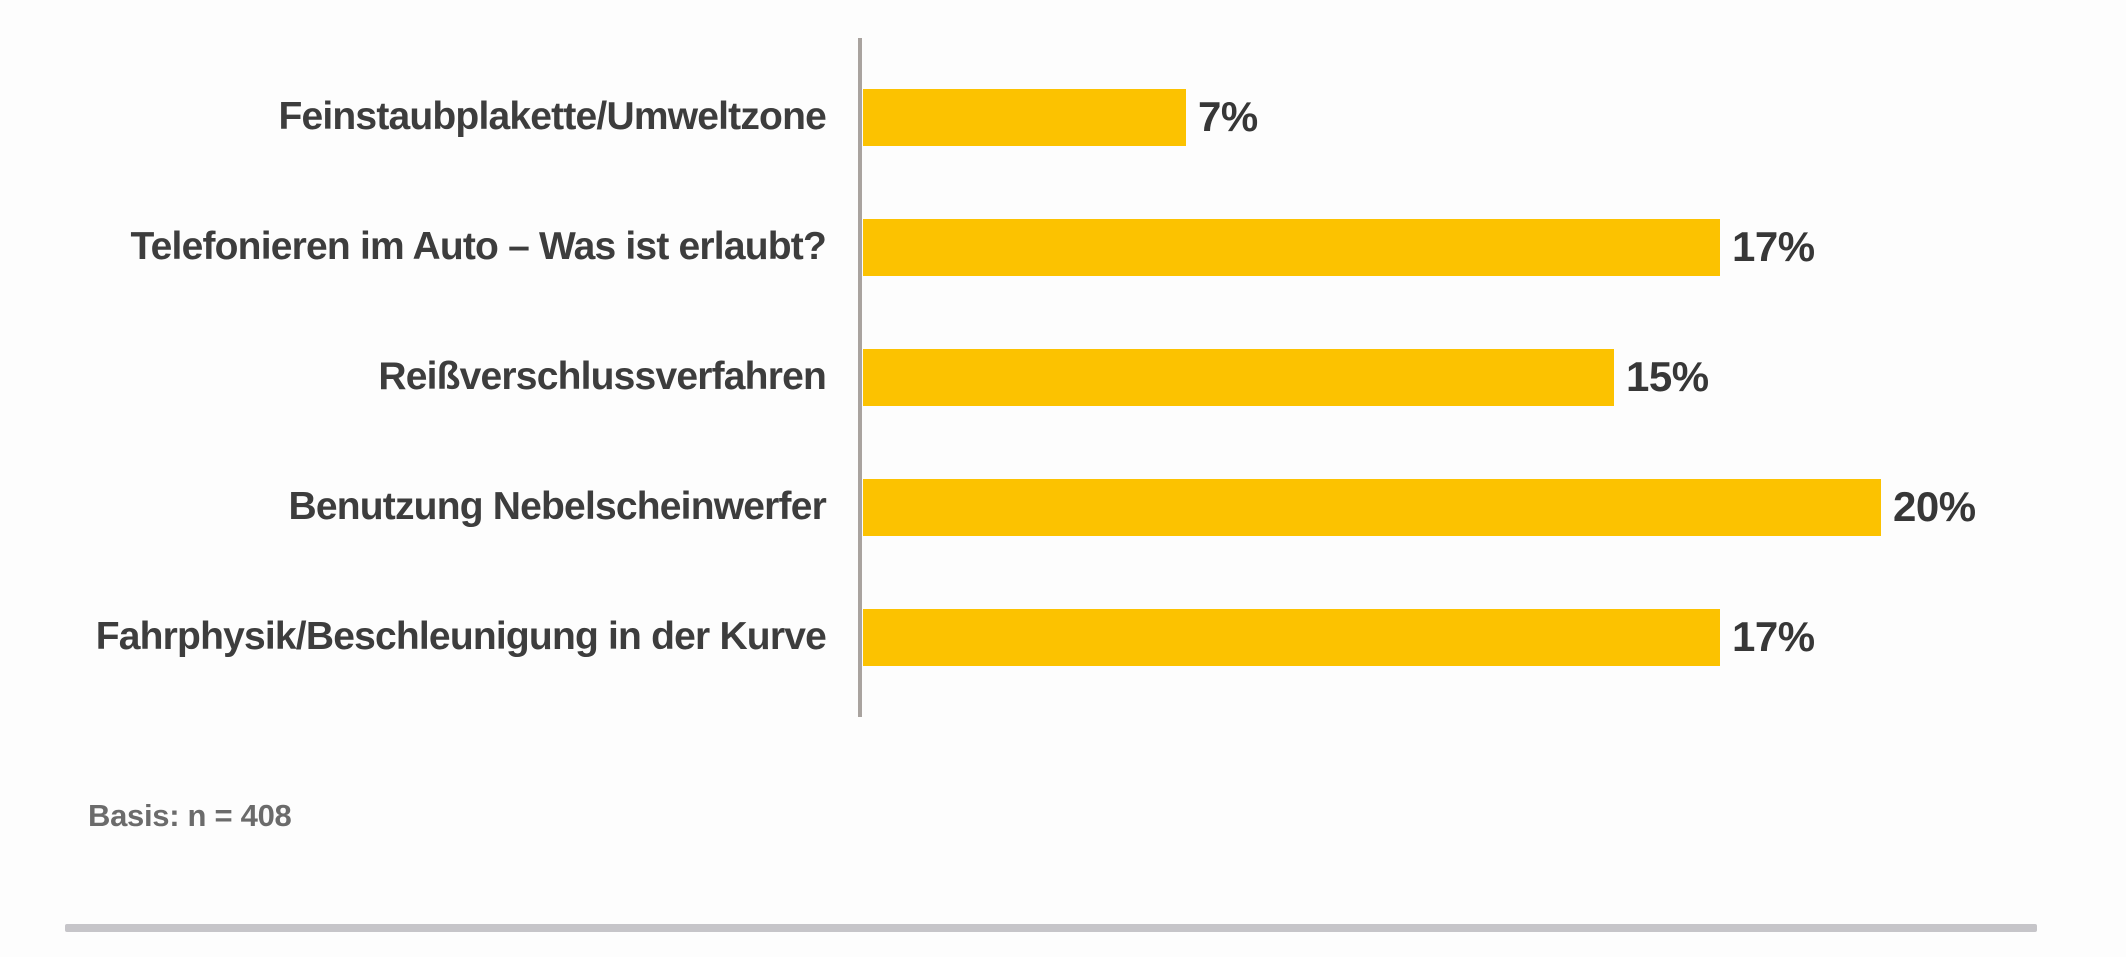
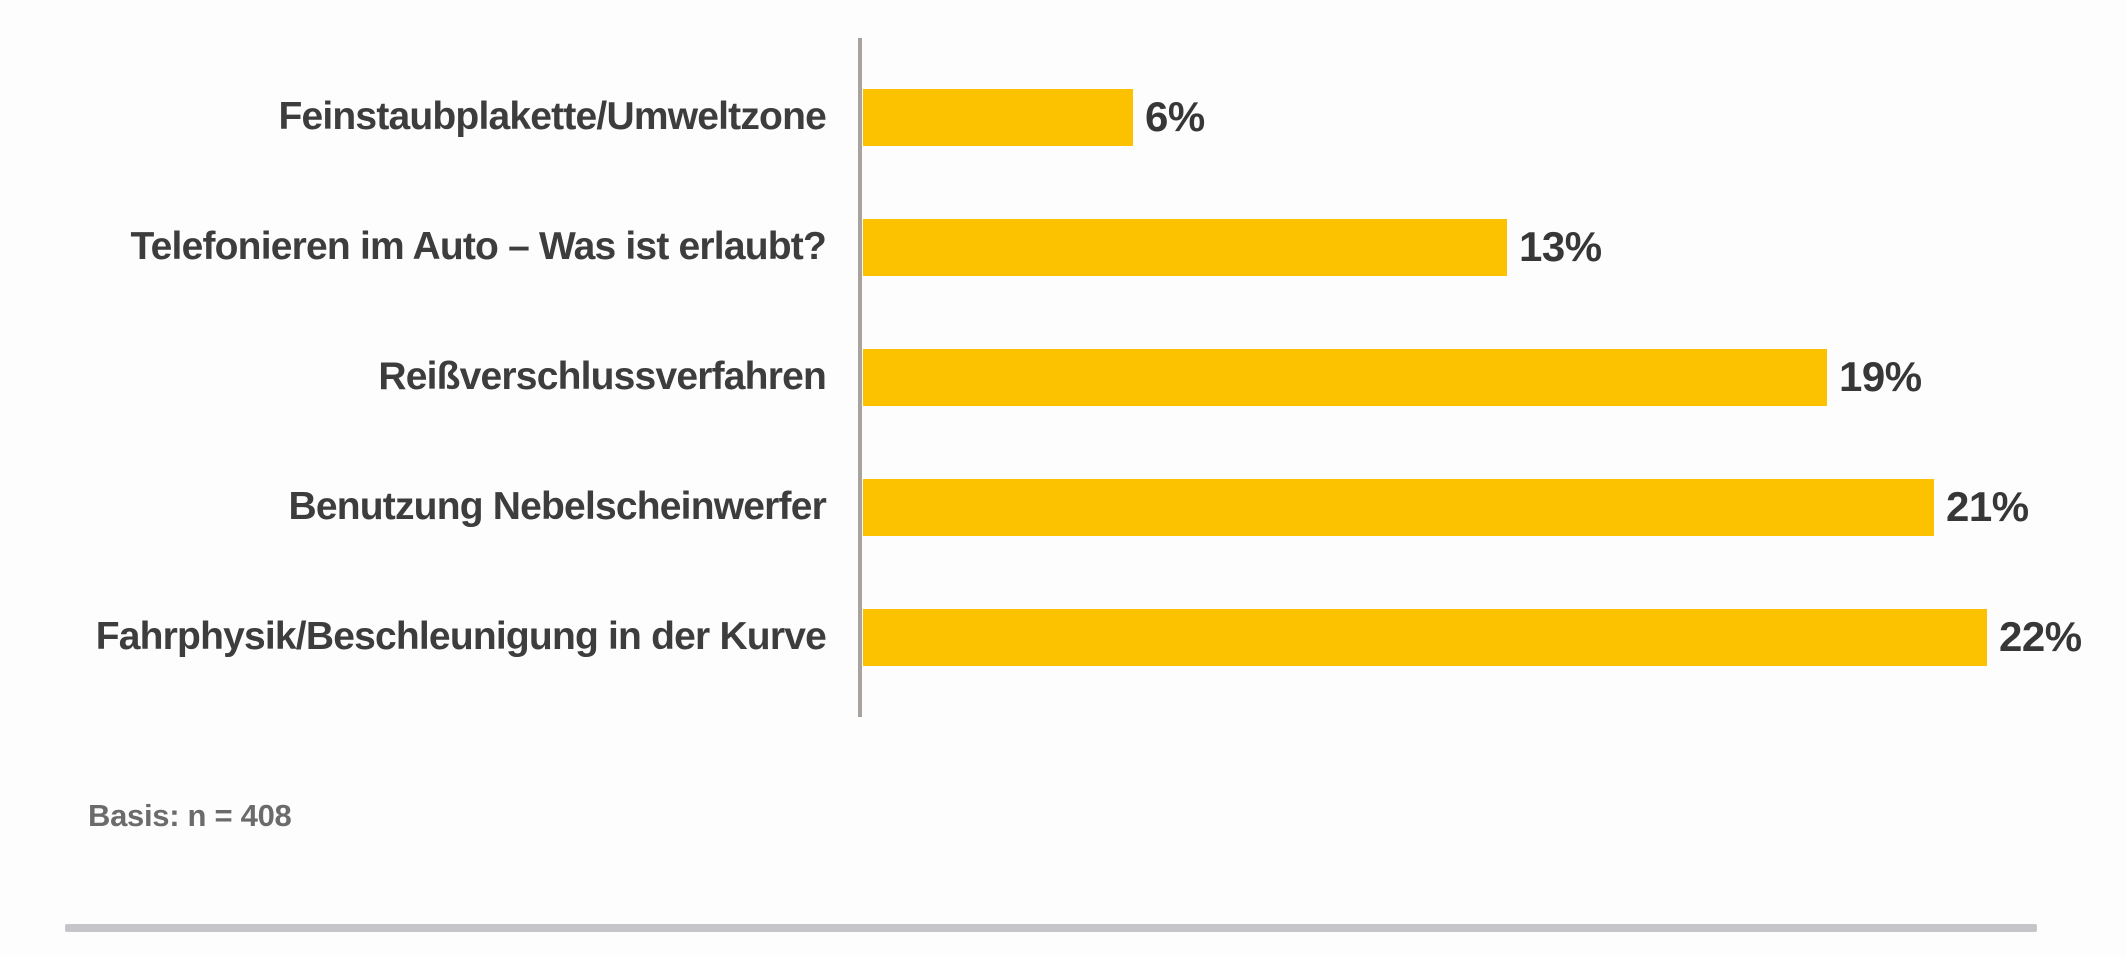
Feinstaubplakette/Umweltzone: 7% -> 6%
Telefonieren im Auto – Was ist erlaubt?: 17% -> 13%
Reißverschlussverfahren: 15% -> 19%
Benutzung Nebelscheinwerfer: 20% -> 21%
Fahrphysik/Beschleunigung in der Kurve: 17% -> 22%
